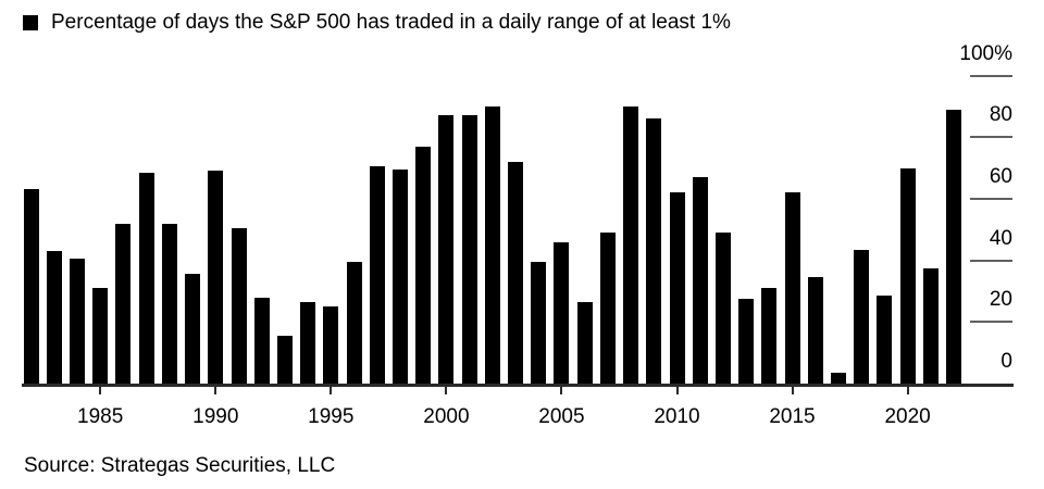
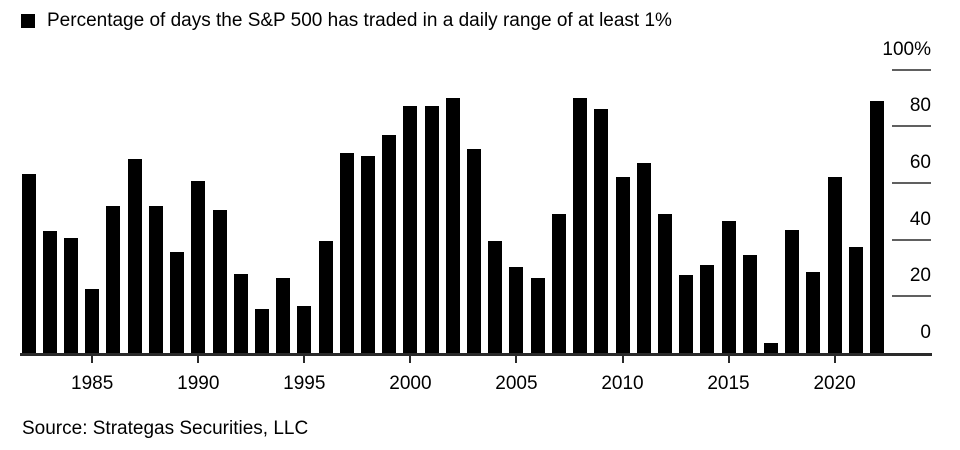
1985: 31% -> 22%
1990: 69% -> 60%
1995: 25% -> 16%
2005: 46% -> 30%
2015: 62% -> 46%
2020: 70% -> 62%
